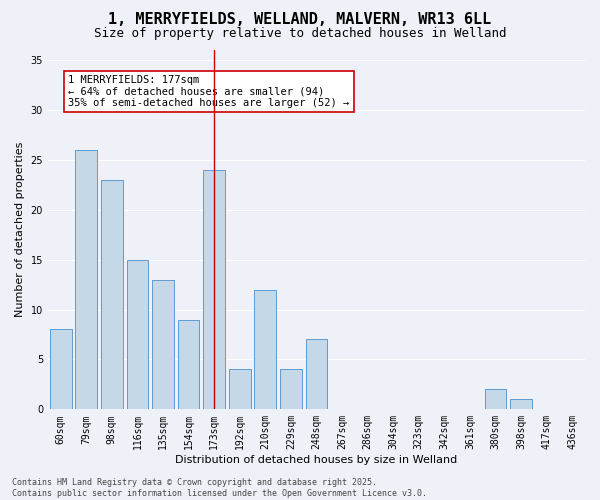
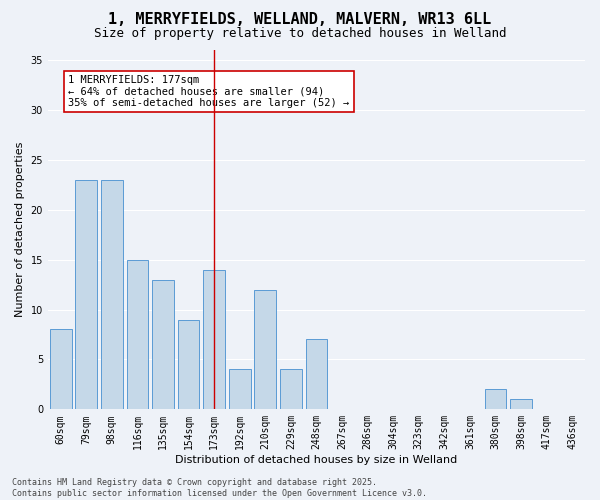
79sqm: 26 -> 23
173sqm: 24 -> 14
